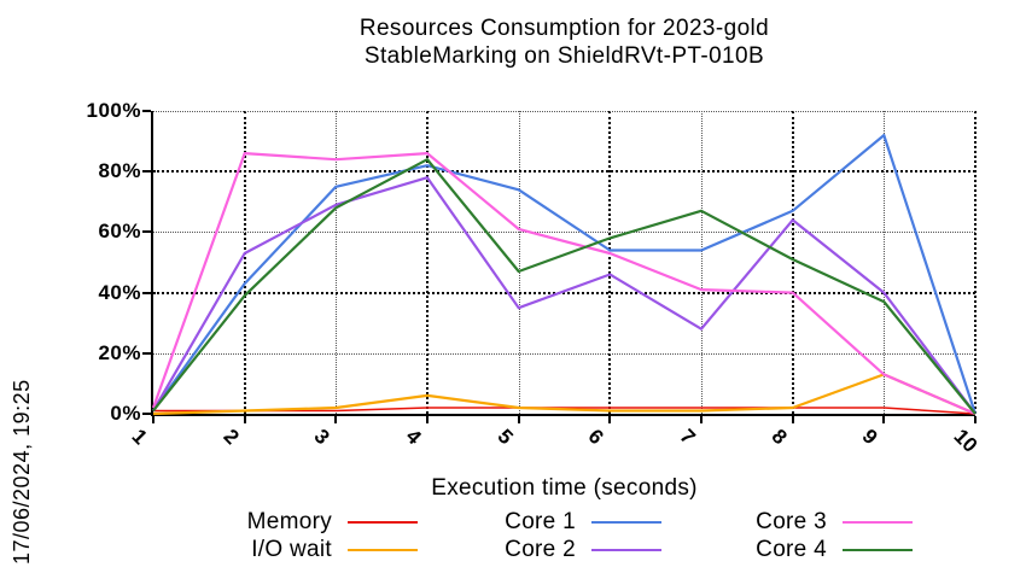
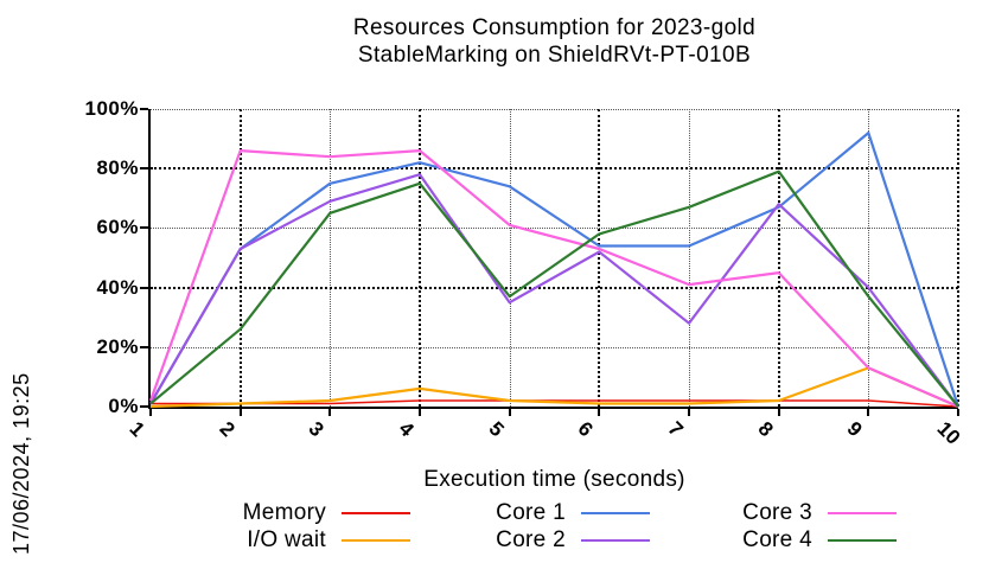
Core 1/2: 43% -> 53%
Core 4/2: 39% -> 26%
Core 4/3: 68% -> 65%
Core 4/4: 84% -> 75%
Core 4/5: 47% -> 37%
Core 2/6: 46% -> 52%
Core 2/8: 64% -> 68%
Core 3/8: 40% -> 45%
Core 4/8: 51% -> 79%
